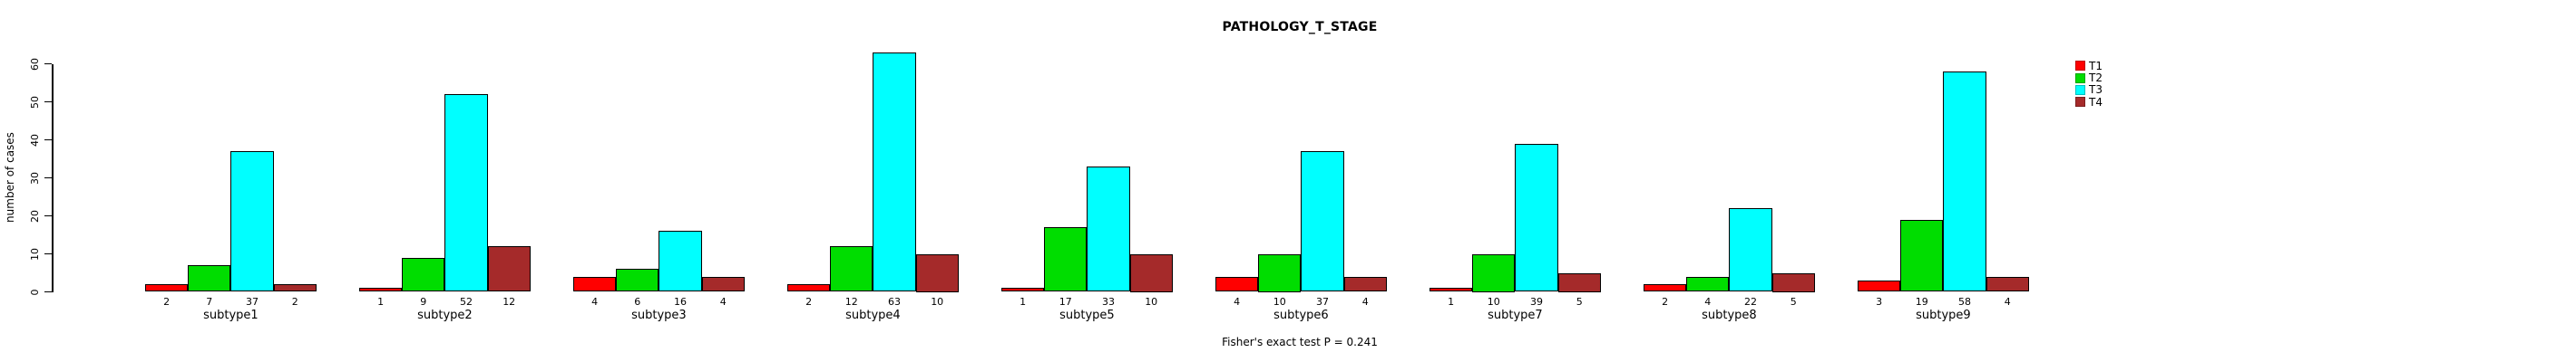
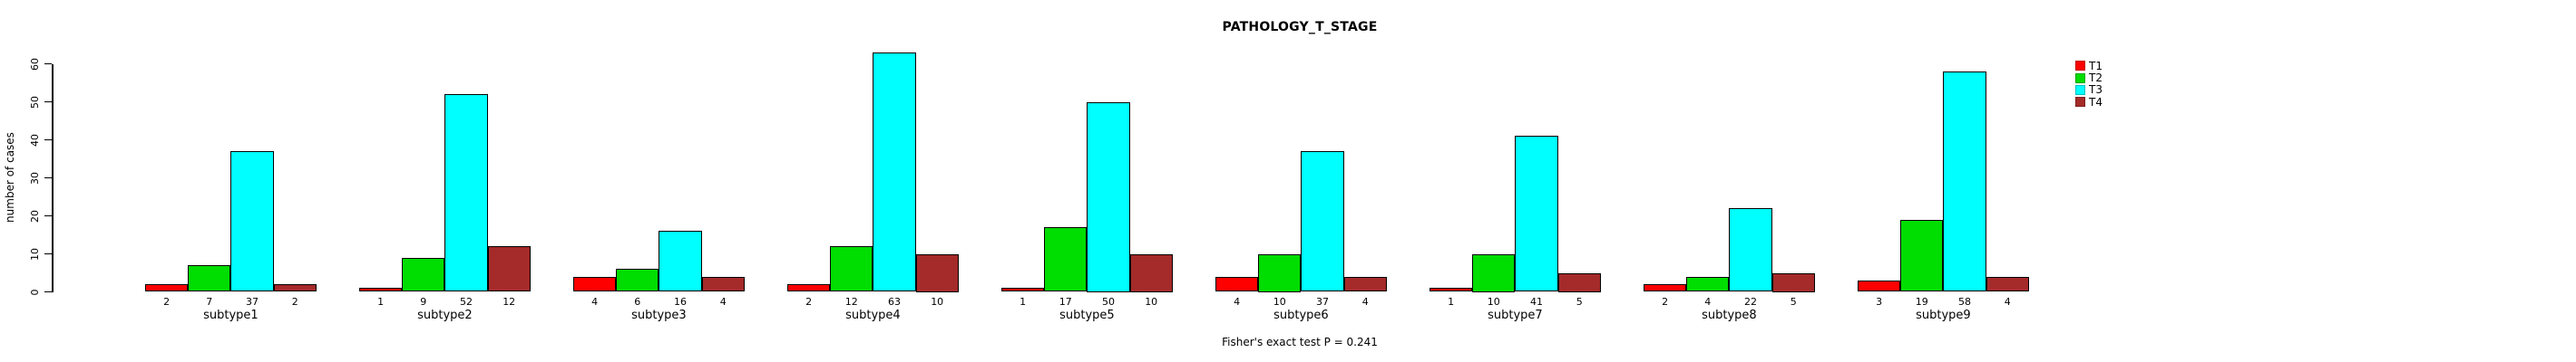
T3/subtype5: 33 -> 50
T3/subtype7: 39 -> 41
